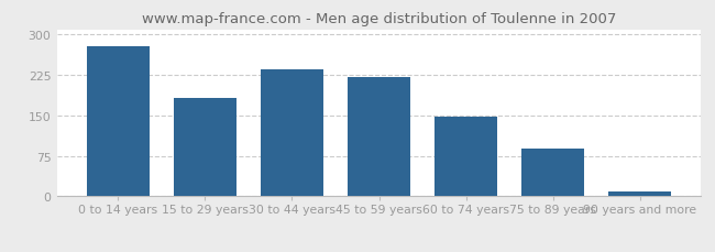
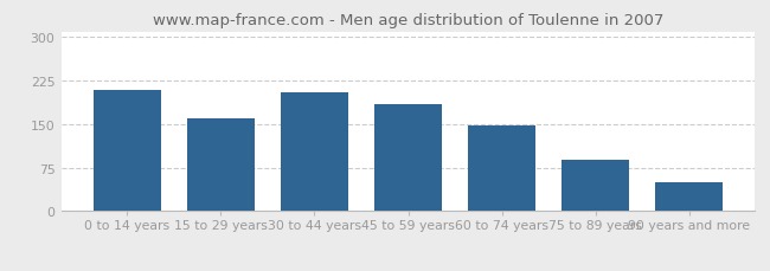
0 to 14 years: 278 -> 210
15 to 29 years: 182 -> 160
30 to 44 years: 235 -> 205
45 to 59 years: 222 -> 185
90 years and more: 8 -> 50
